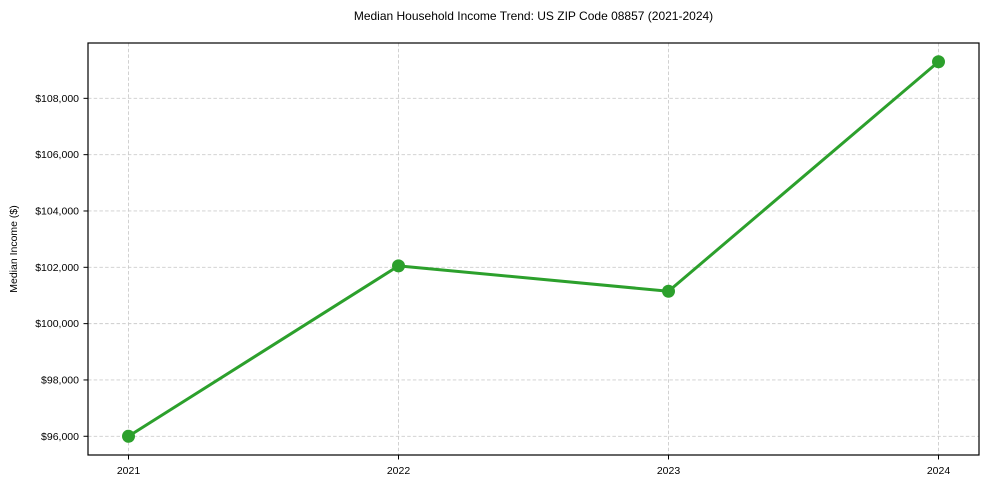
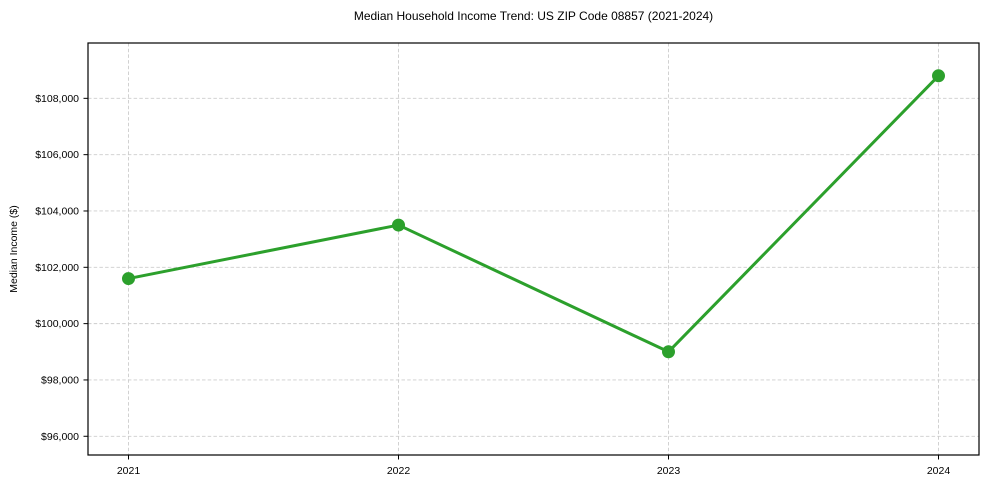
2021: $96000 -> $101600
2022: $102000 -> $103500
2023: $101200 -> $99000
2024: $109300 -> $108800
